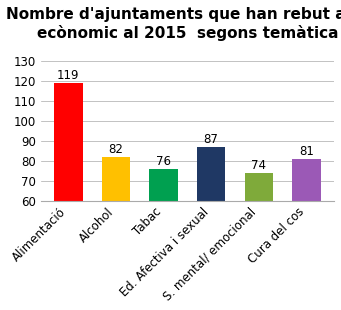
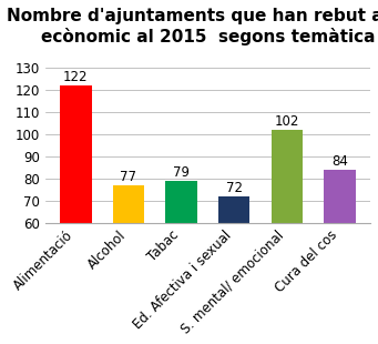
Alimentació: 119 -> 122
Alcohol: 82 -> 77
Tabac: 76 -> 79
Ed. Afectiva i sexual: 87 -> 72
S. mental/ emocional: 74 -> 102
Cura del cos: 81 -> 84
